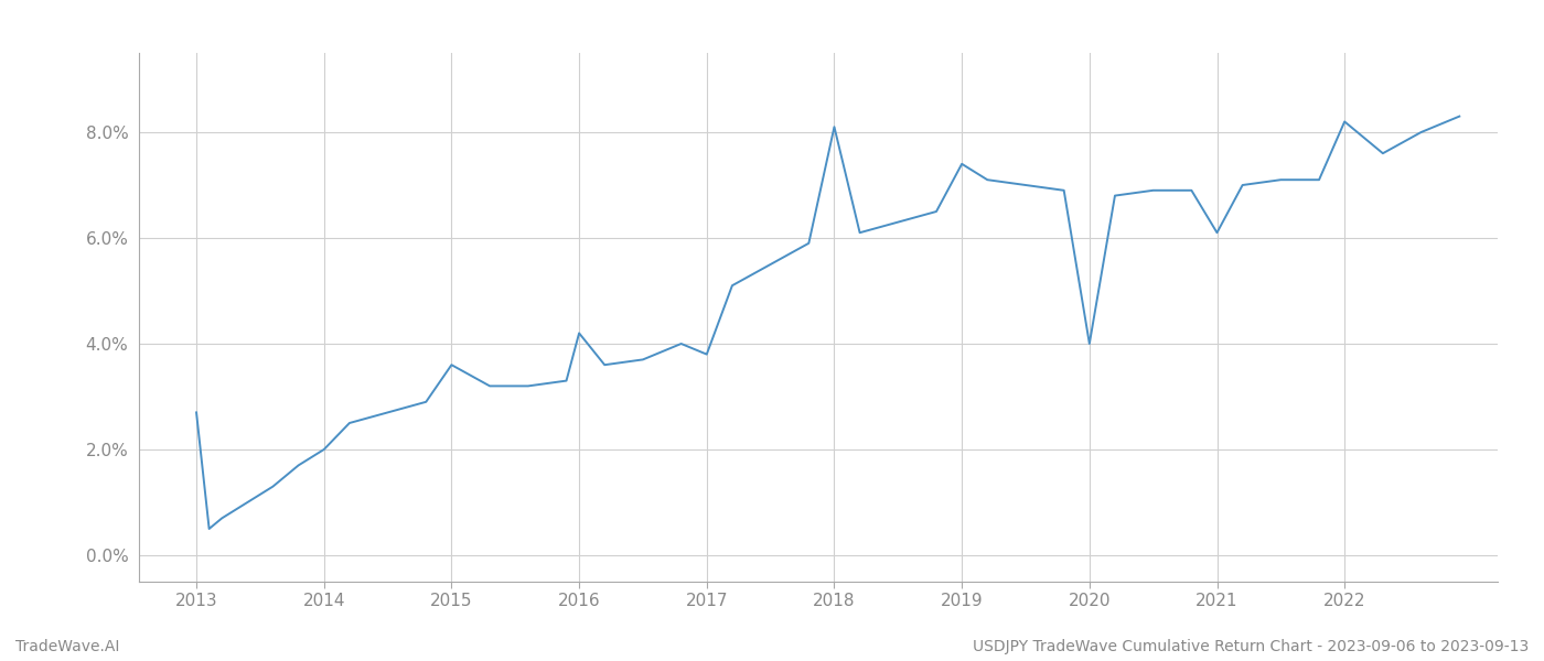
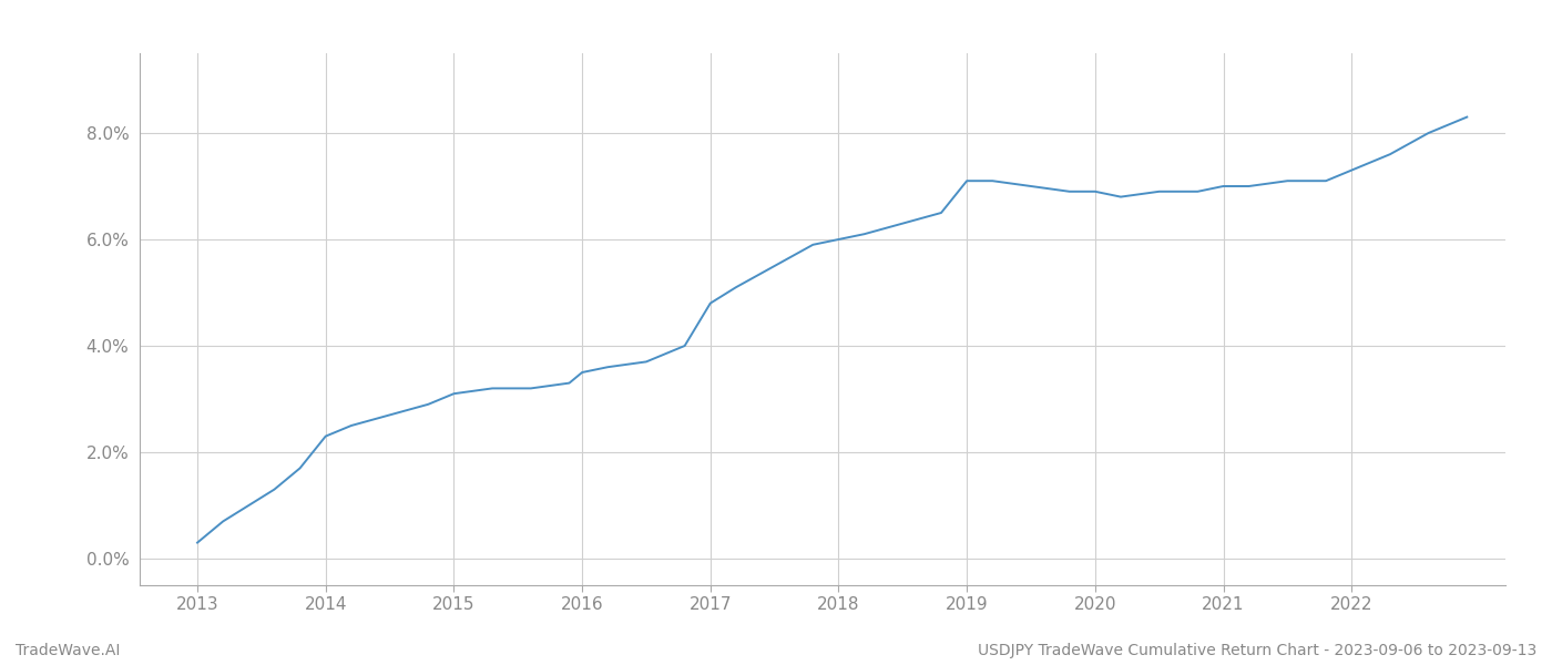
2013: 2.7% -> 0.3%
2014: 2.0% -> 2.3%
2015: 3.6% -> 3.1%
2016: 4.2% -> 3.5%
2017: 3.8% -> 4.8%
2018: 8.1% -> 6.0%
2019: 7.4% -> 7.1%
2020: 4.0% -> 6.9%
2021: 6.1% -> 7.0%
2022: 8.2% -> 7.3%
